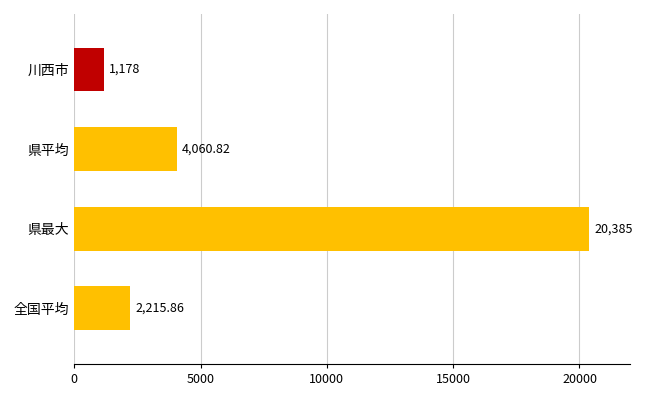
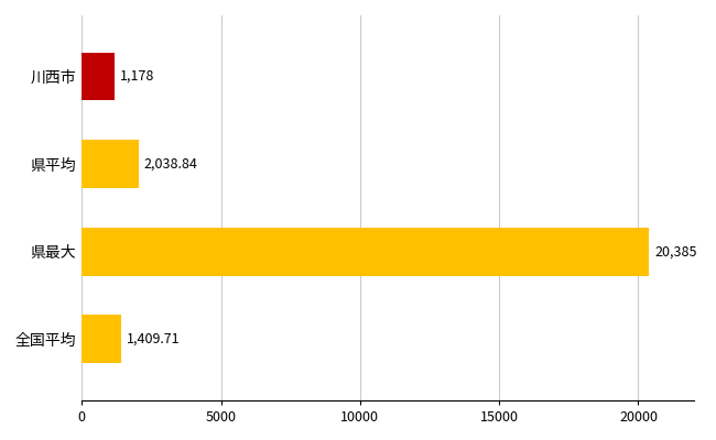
県平均: 4,060.82 -> 2,038.84
全国平均: 2,215.86 -> 1,409.71
